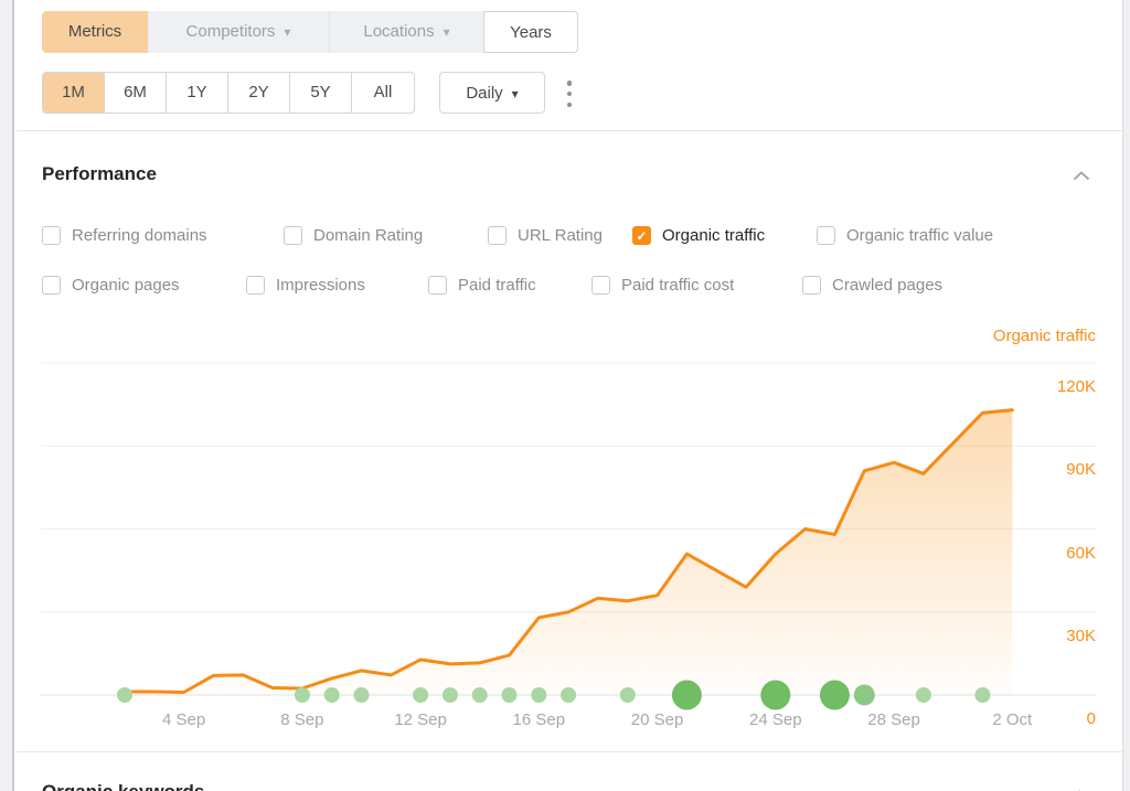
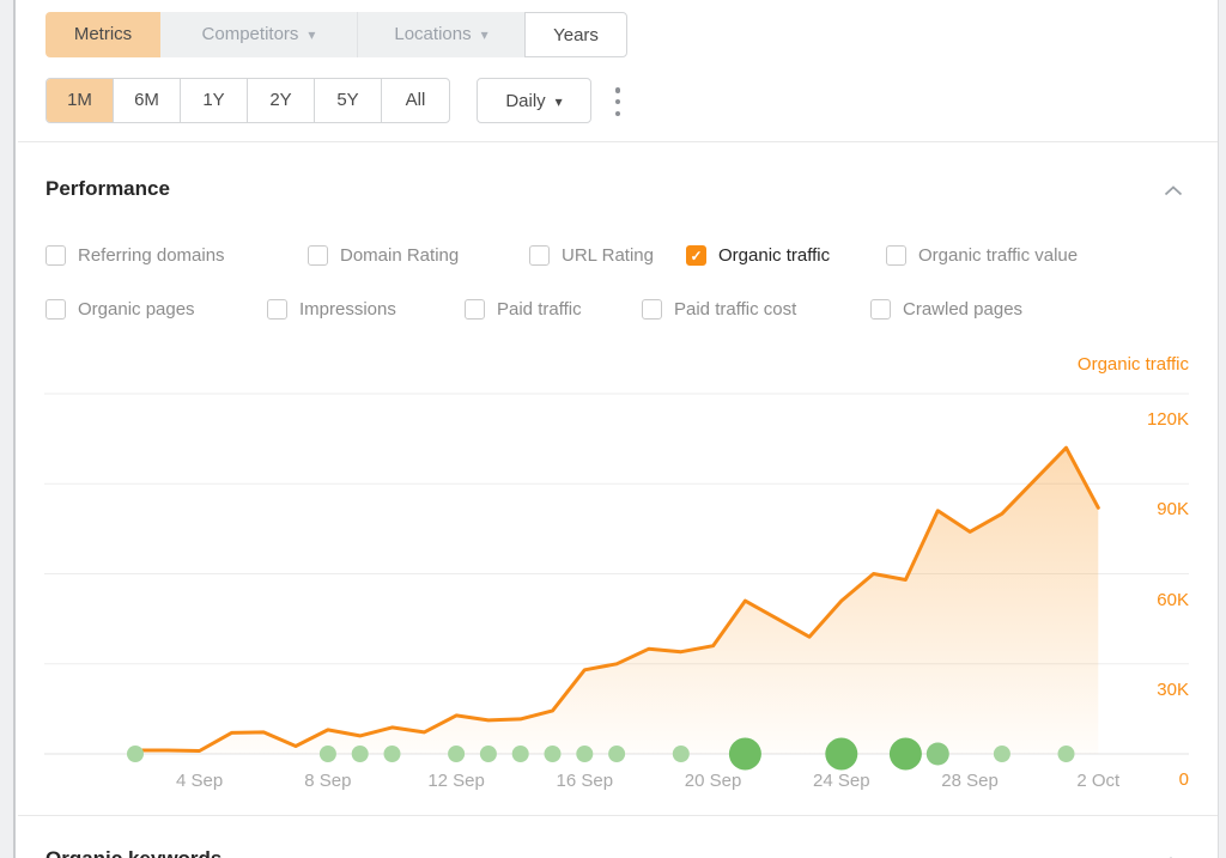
8 Sep: 2K -> 8K
28 Sep: 84K -> 74K
2 Oct: 103K -> 82K
